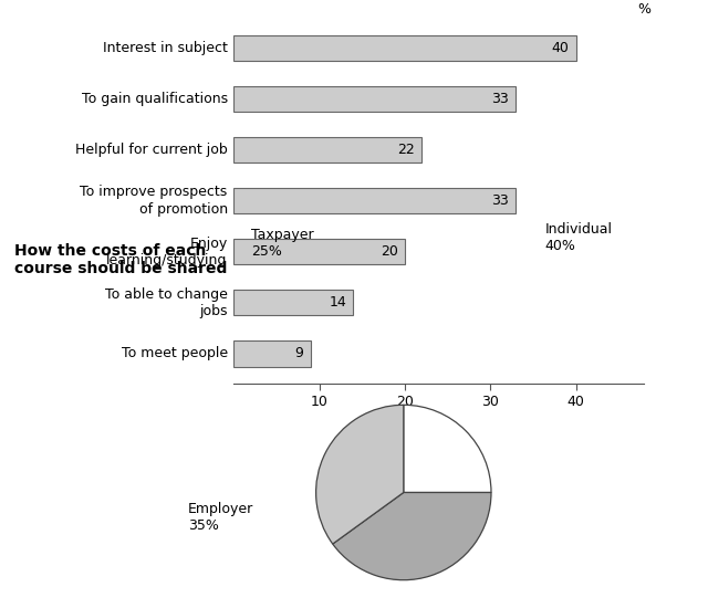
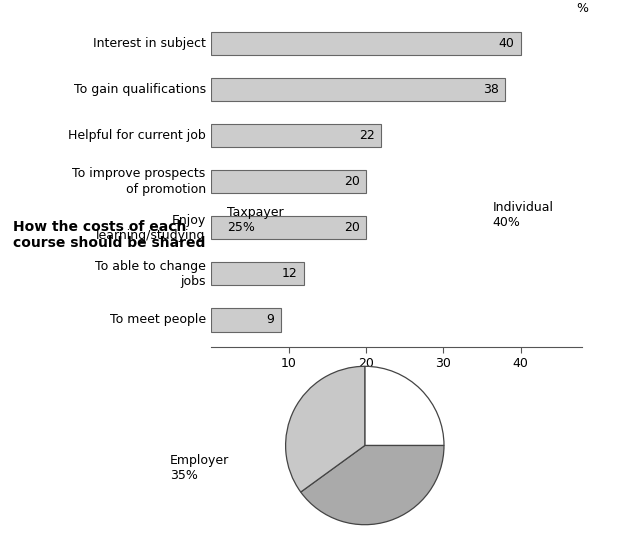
To gain qualifications: 33 -> 38
To improve prospects of promotion: 33 -> 20
To able to change jobs: 14 -> 12
